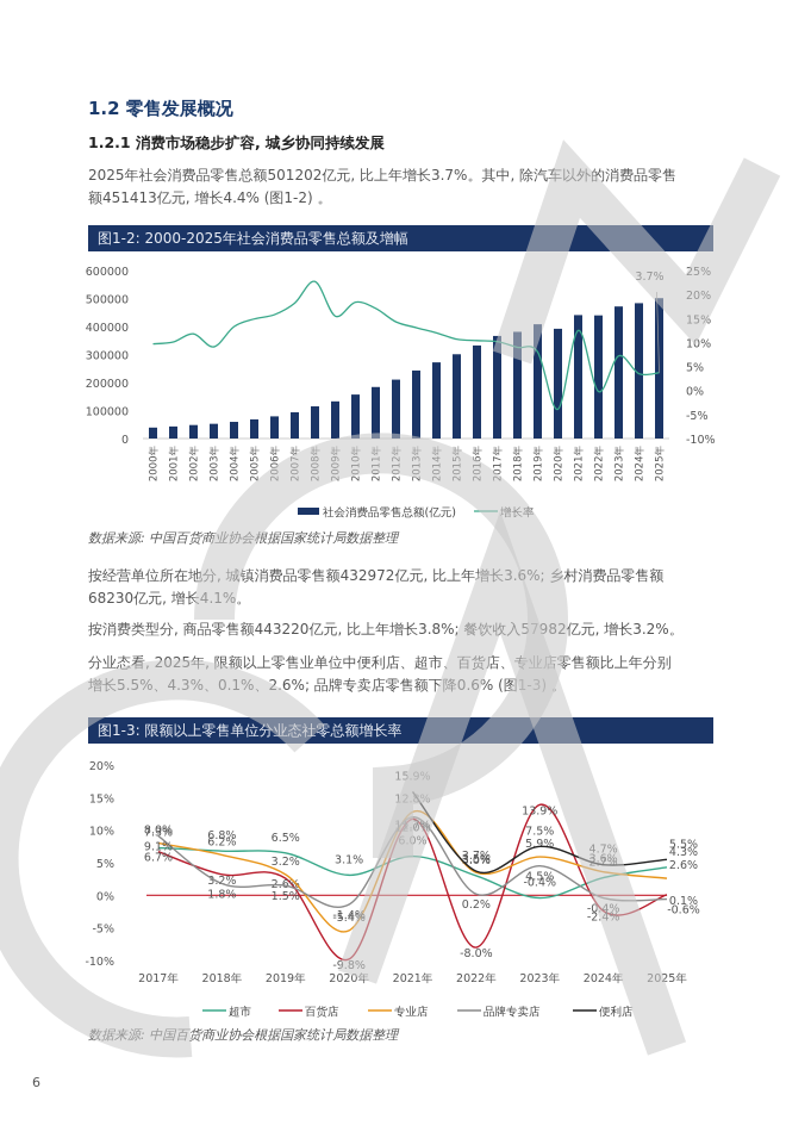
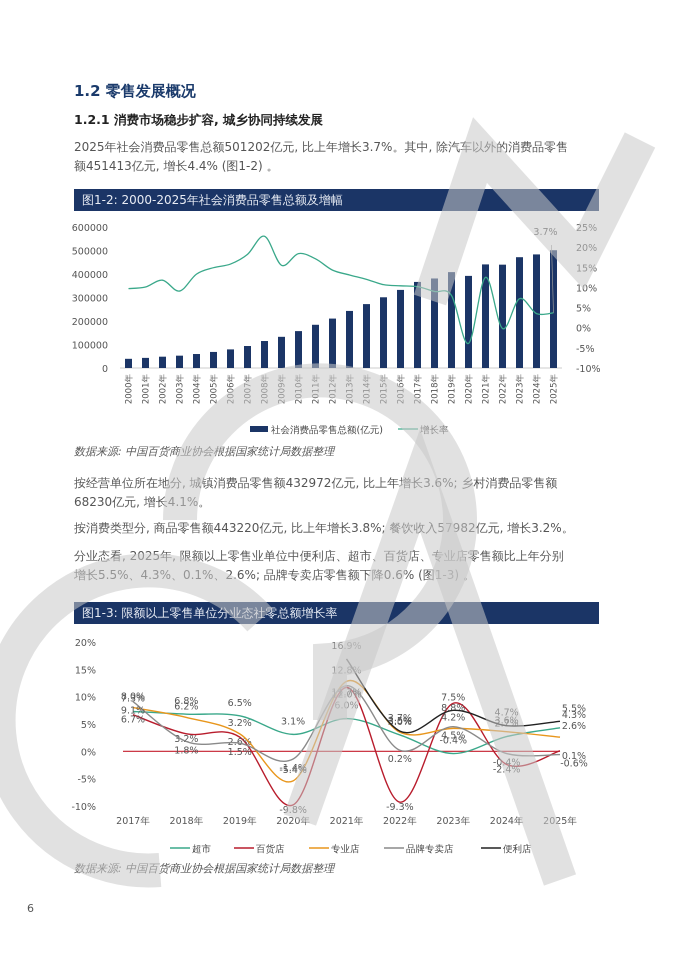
图1-3: 限额以上零售单位分业态社零总额增长率/便利店/2021年: 15.9% -> 16.9%
图1-3: 限额以上零售单位分业态社零总额增长率/百货店/2022年: -8.0% -> -9.3%
图1-3: 限额以上零售单位分业态社零总额增长率/百货店/2023年: 13.9% -> 8.8%
图1-3: 限额以上零售单位分业态社零总额增长率/专业店/2023年: 5.9% -> 4.2%
